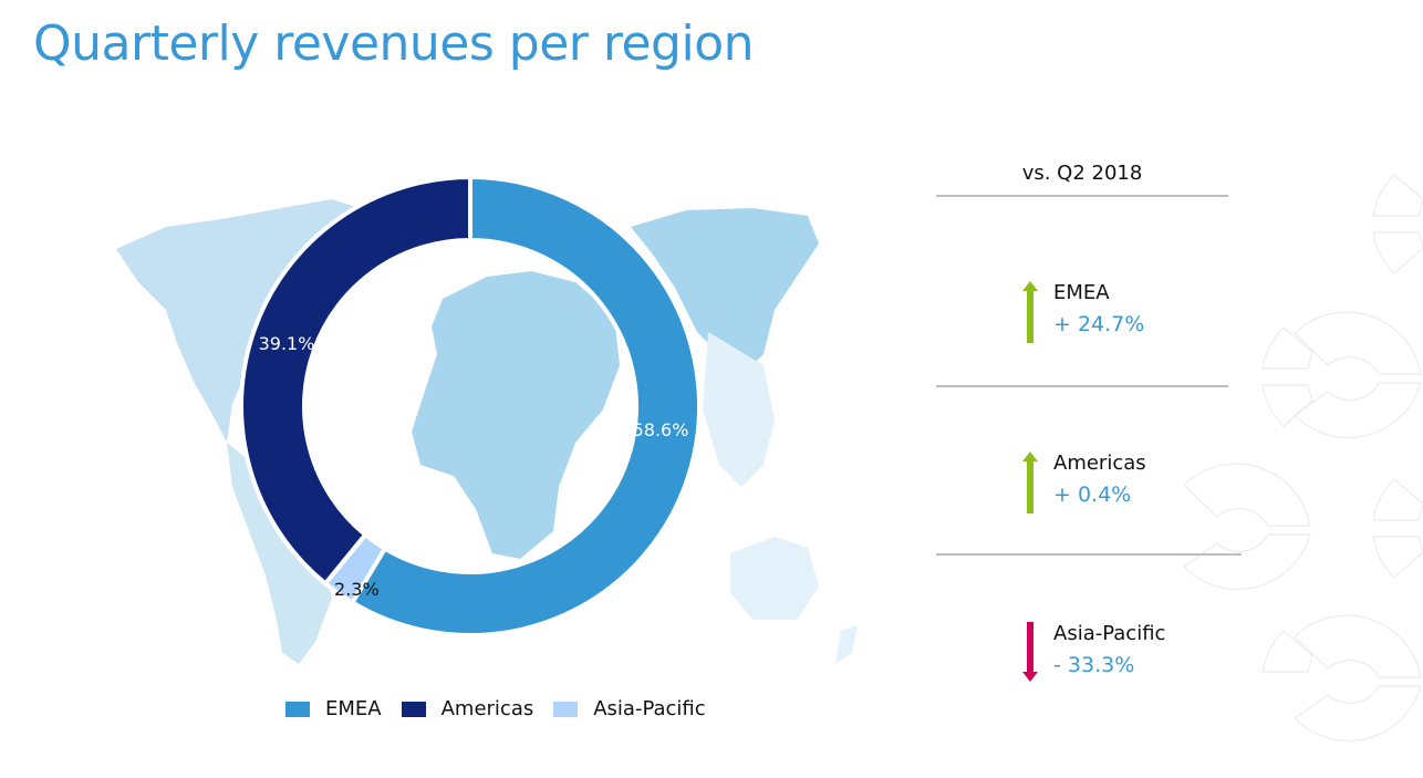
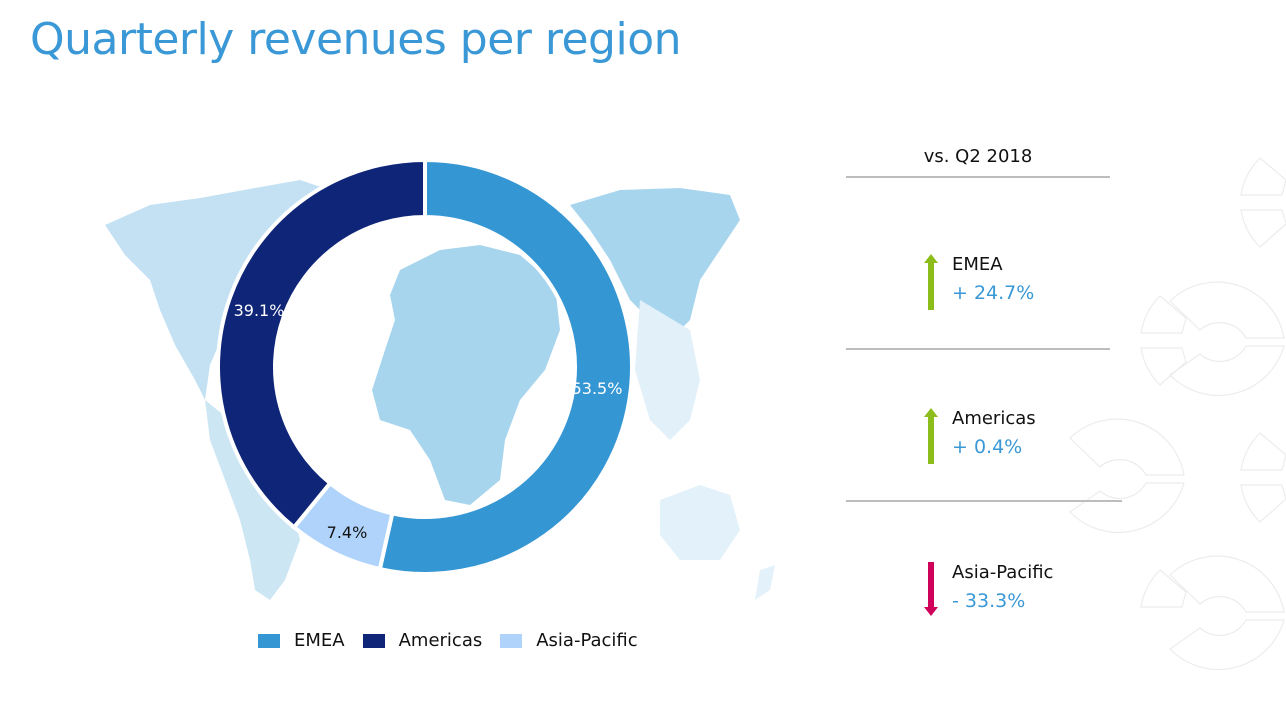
EMEA: 58.6% -> 53.5%
Asia-Pacific: 2.3% -> 7.4%
